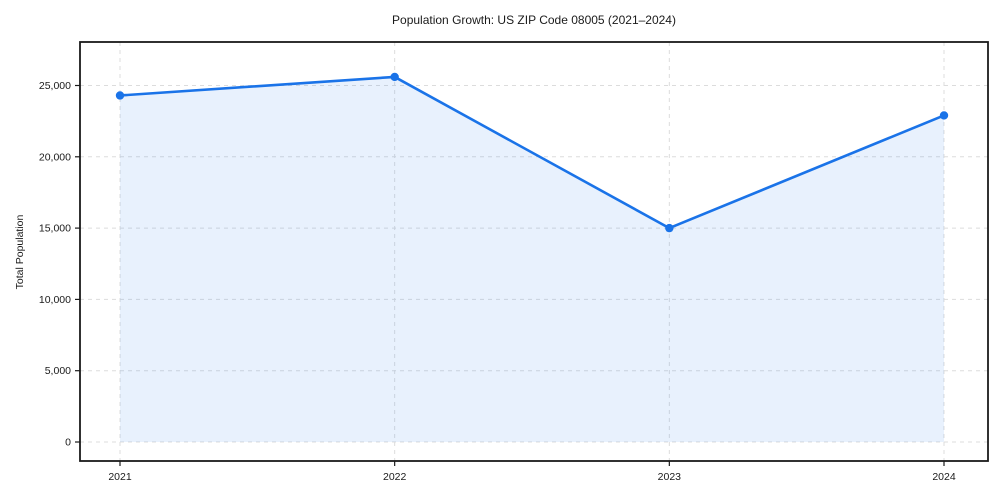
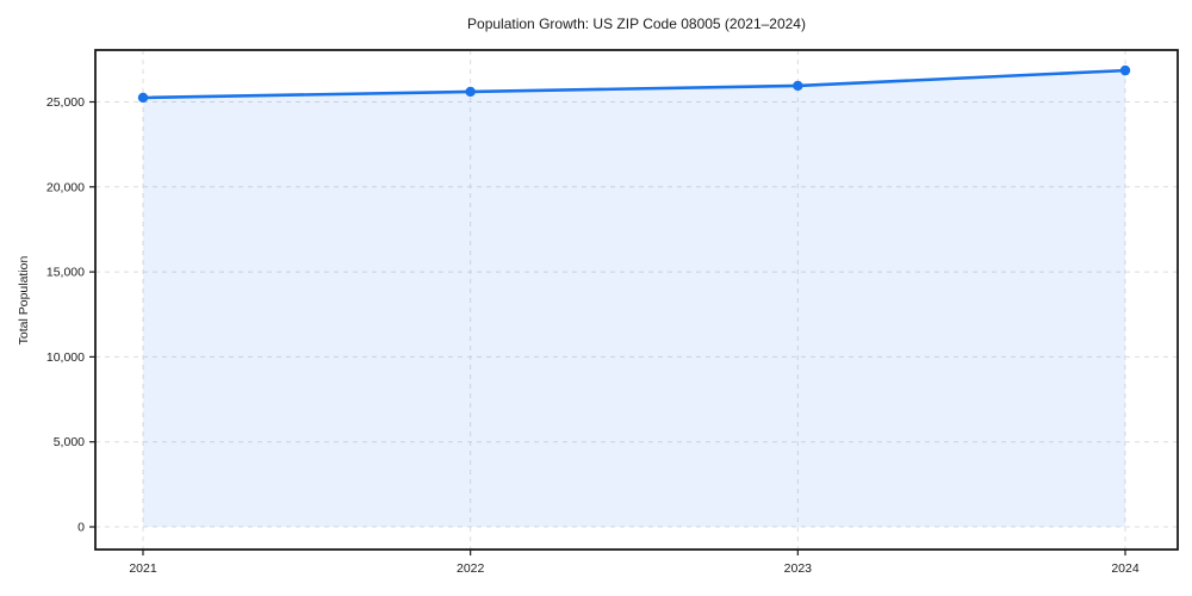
2021: 24300 -> 25200
2023: 15000 -> 26000
2024: 22900 -> 26800
